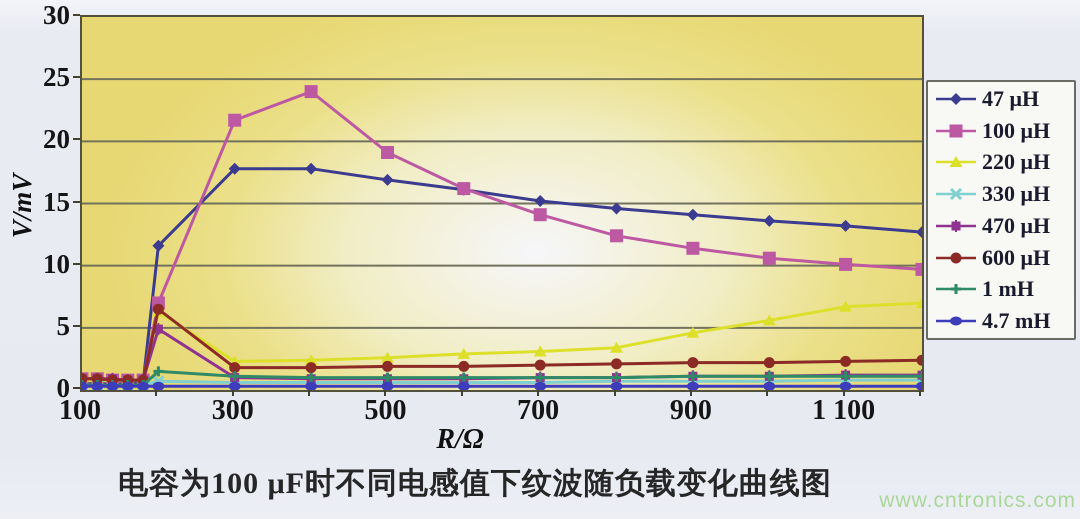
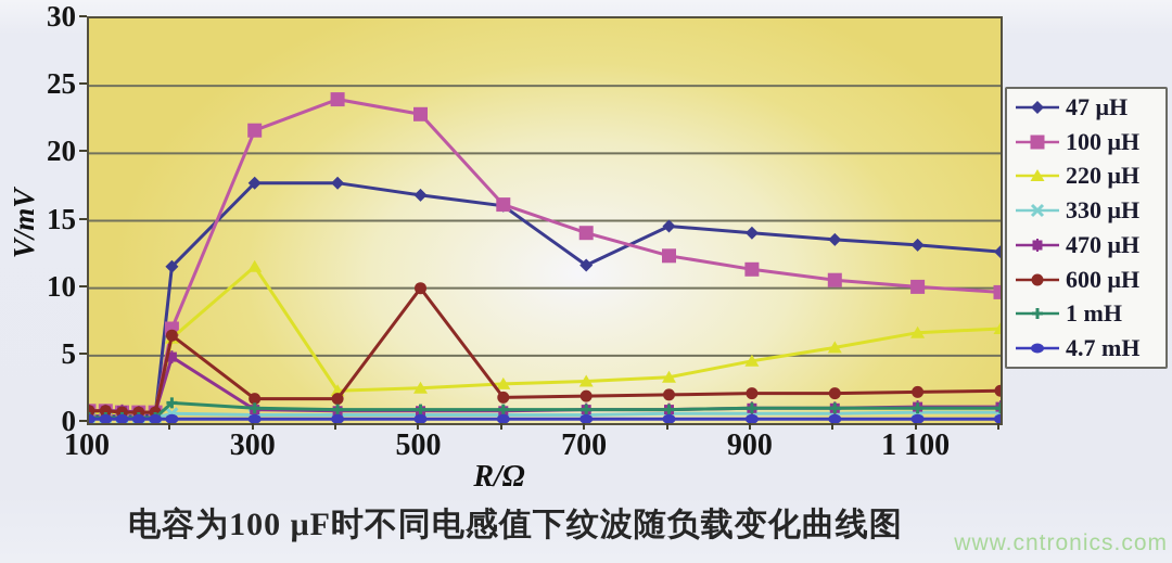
220 μH/300: 2.3 -> 11.6
100 μH/500: 19.1 -> 22.9
600 μH/500: 1.9 -> 10.0
47 μH/700: 15.2 -> 11.7
